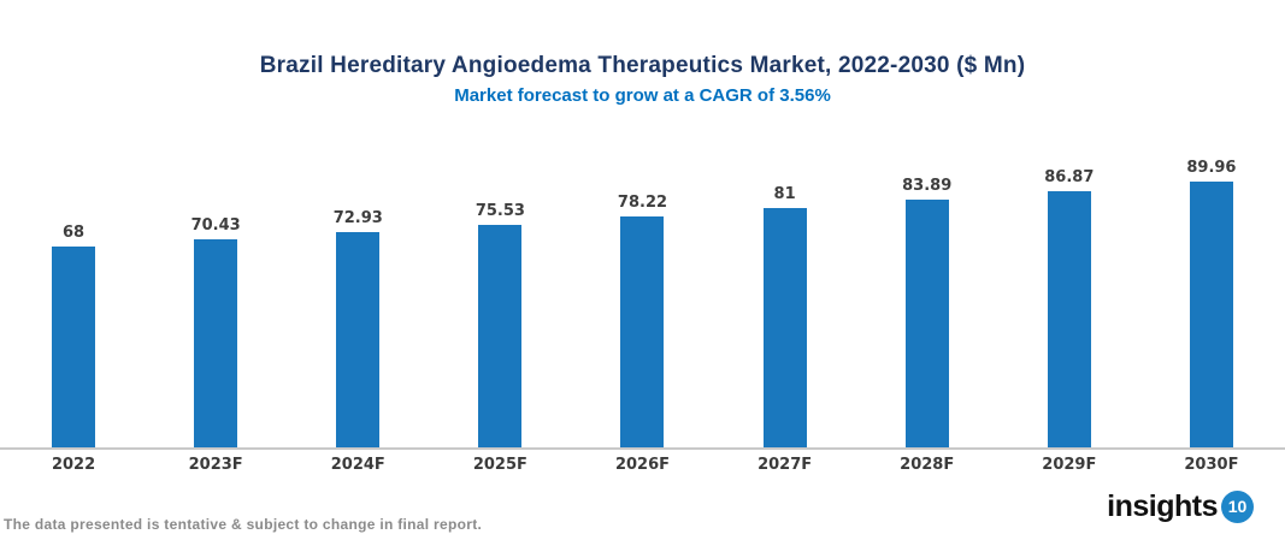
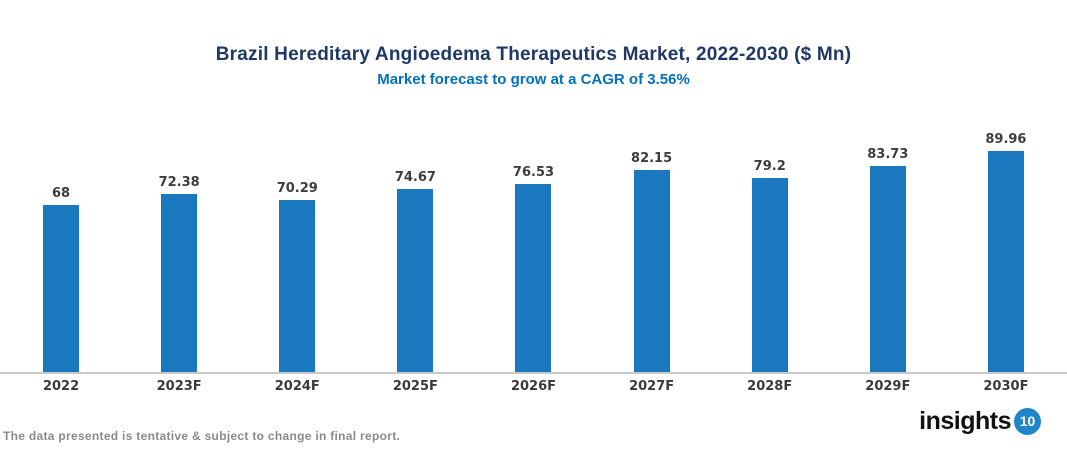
2023F: 70.43 -> 72.38
2024F: 72.93 -> 70.29
2025F: 75.53 -> 74.67
2026F: 78.22 -> 76.53
2027F: 81 -> 82.15
2028F: 83.89 -> 79.2
2029F: 86.87 -> 83.73
